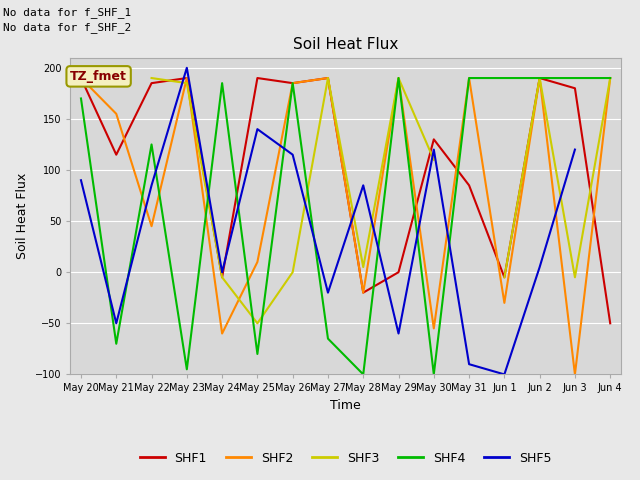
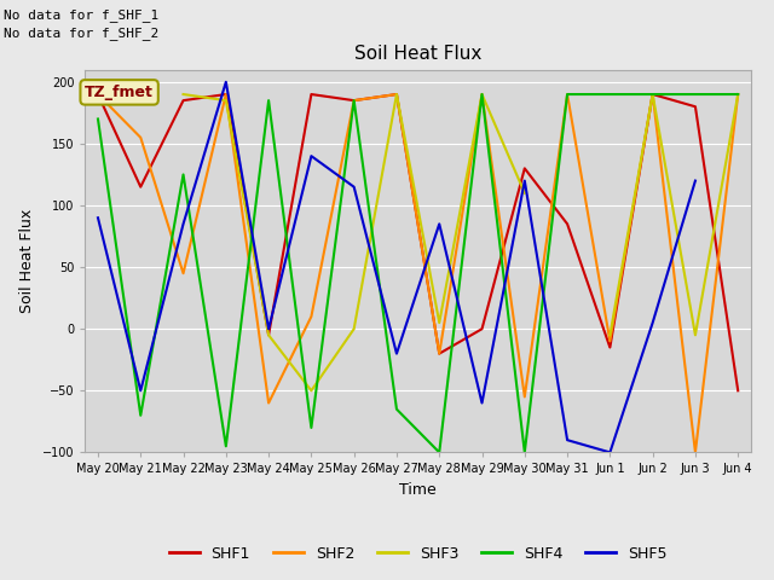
SHF1/Jun 1: -5 -> -15
SHF2/Jun 1: -30 -> -10
